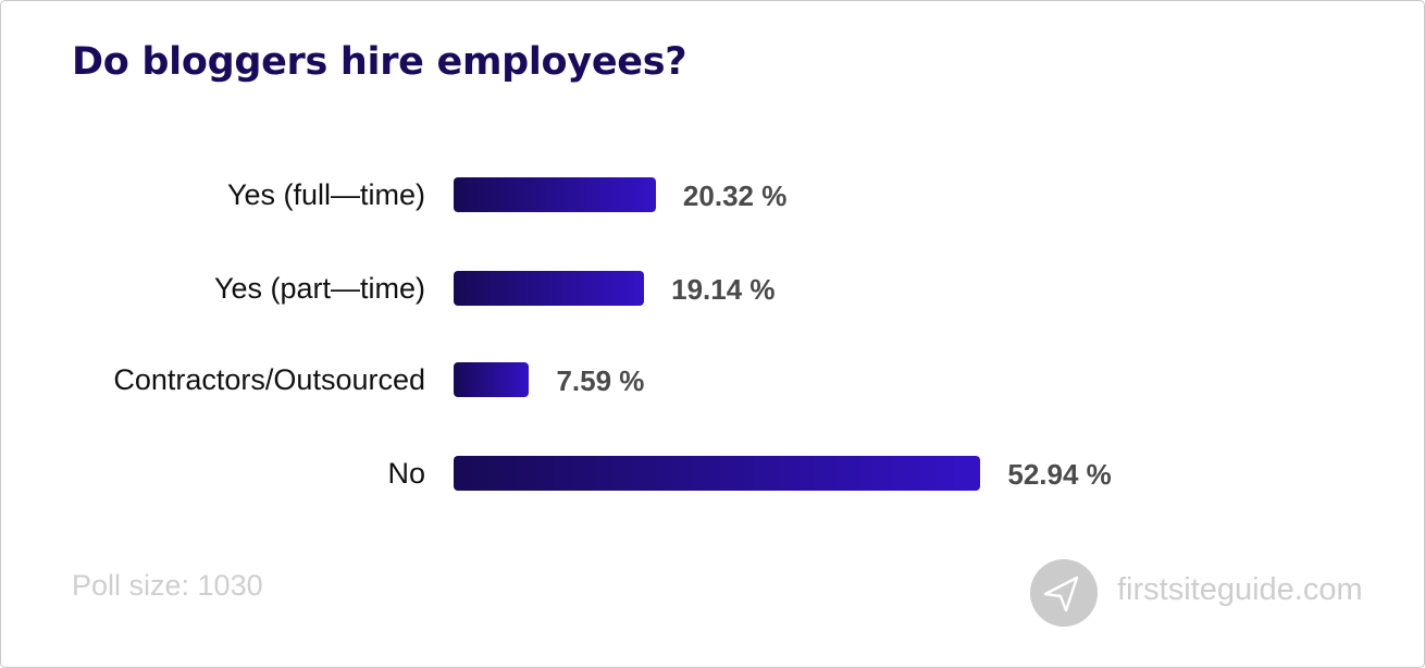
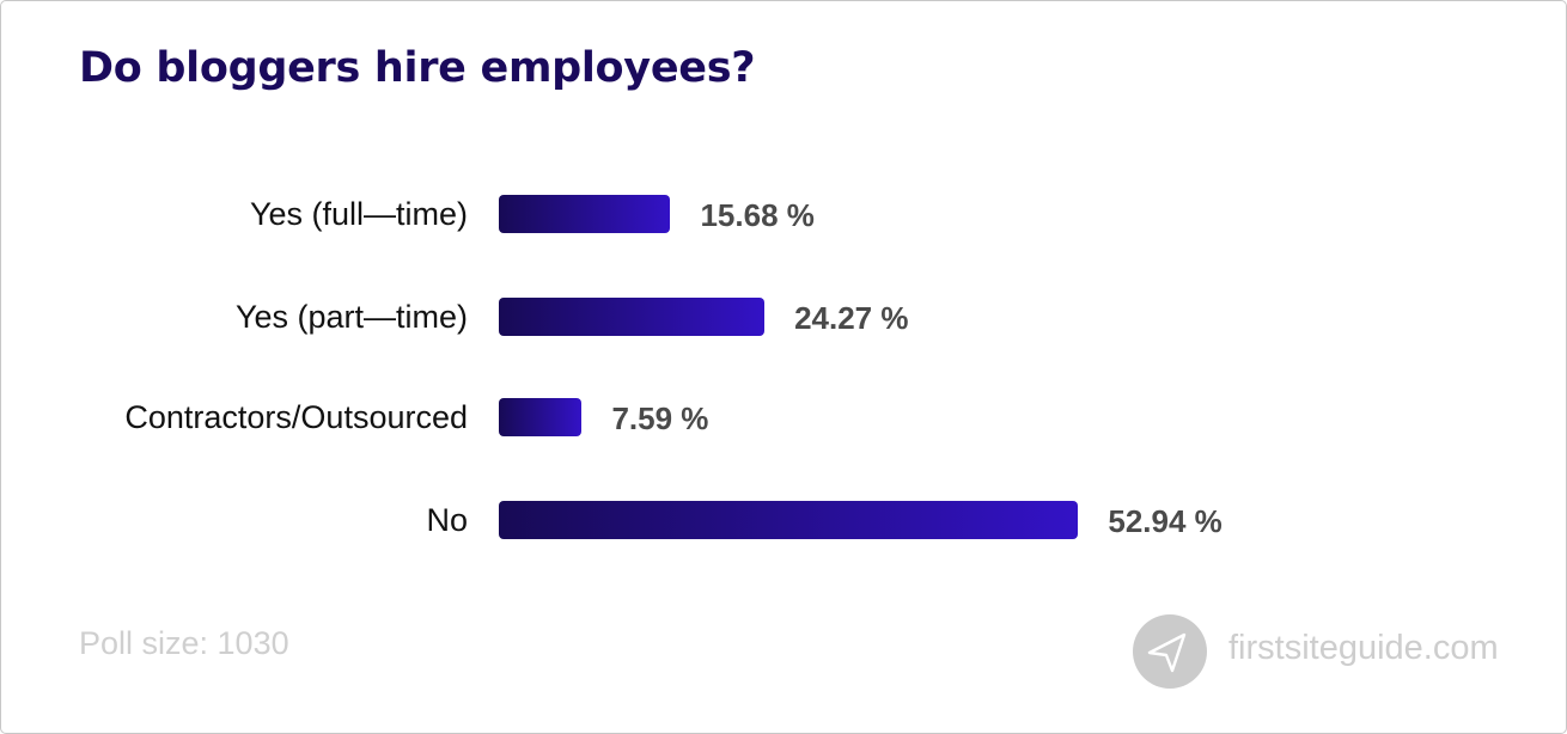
Yes (full—time): 20.32 -> 15.68
Yes (part—time): 19.14 -> 24.27
